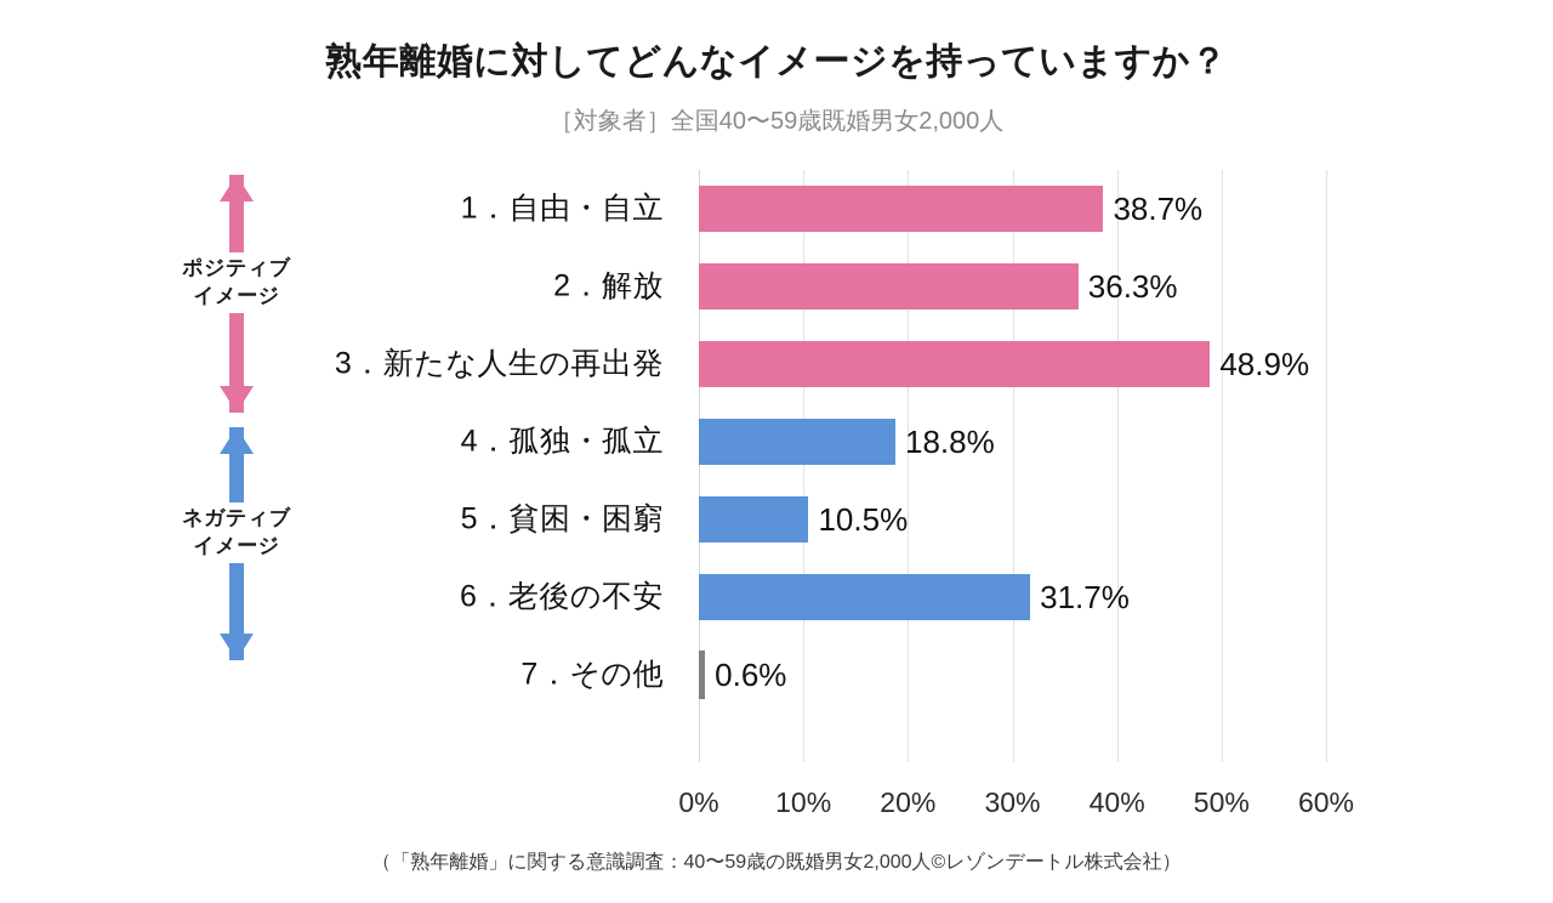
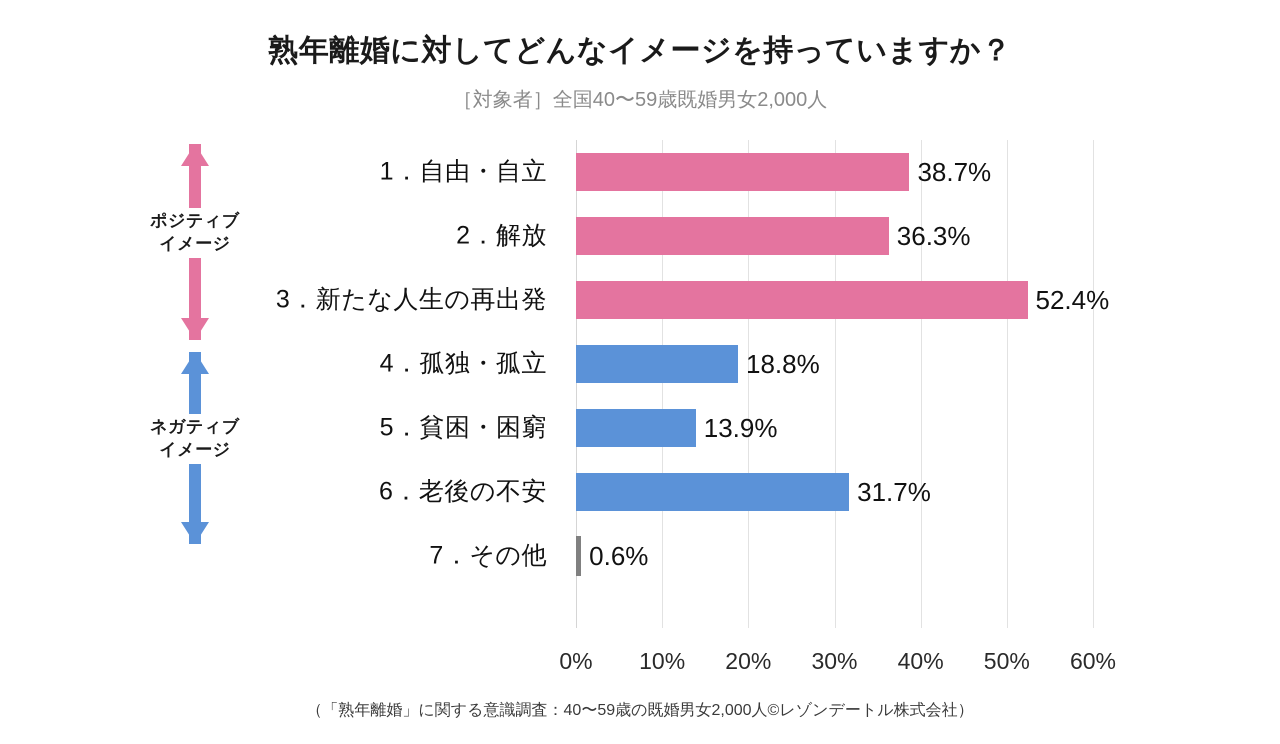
3．新たな人生の再出発: 48.9% -> 52.4%
5．貧困・困窮: 10.5% -> 13.9%
